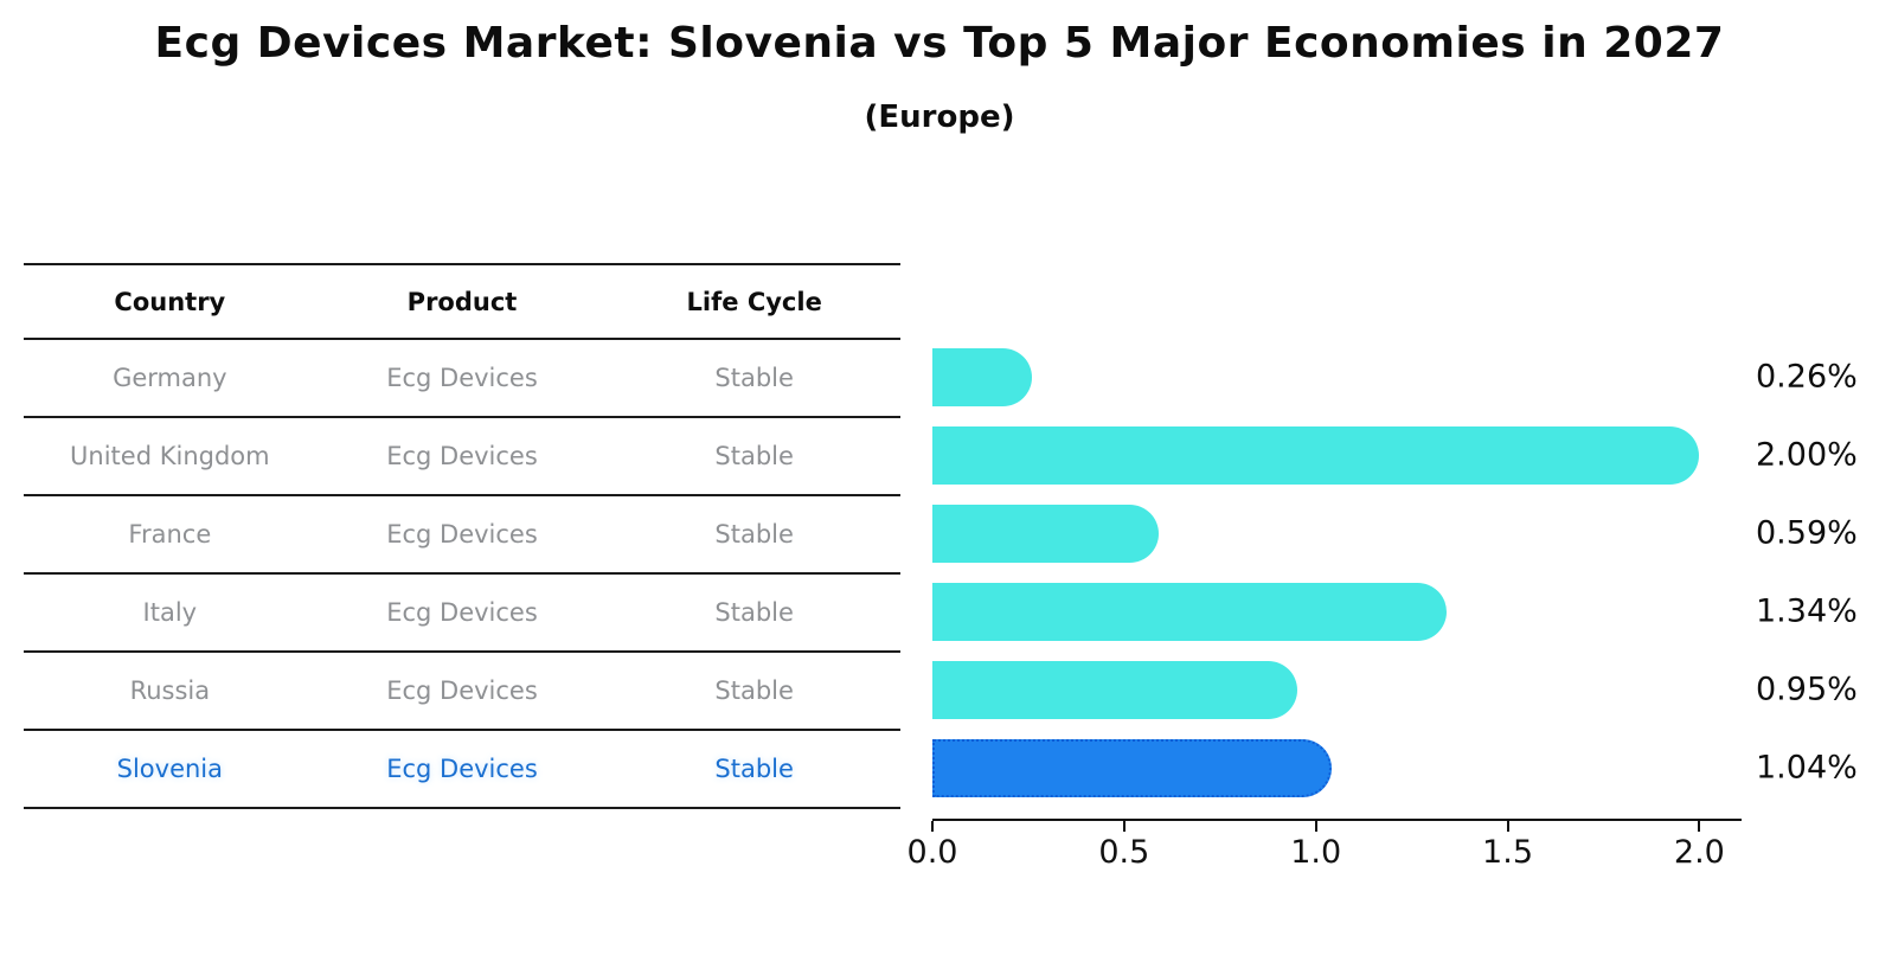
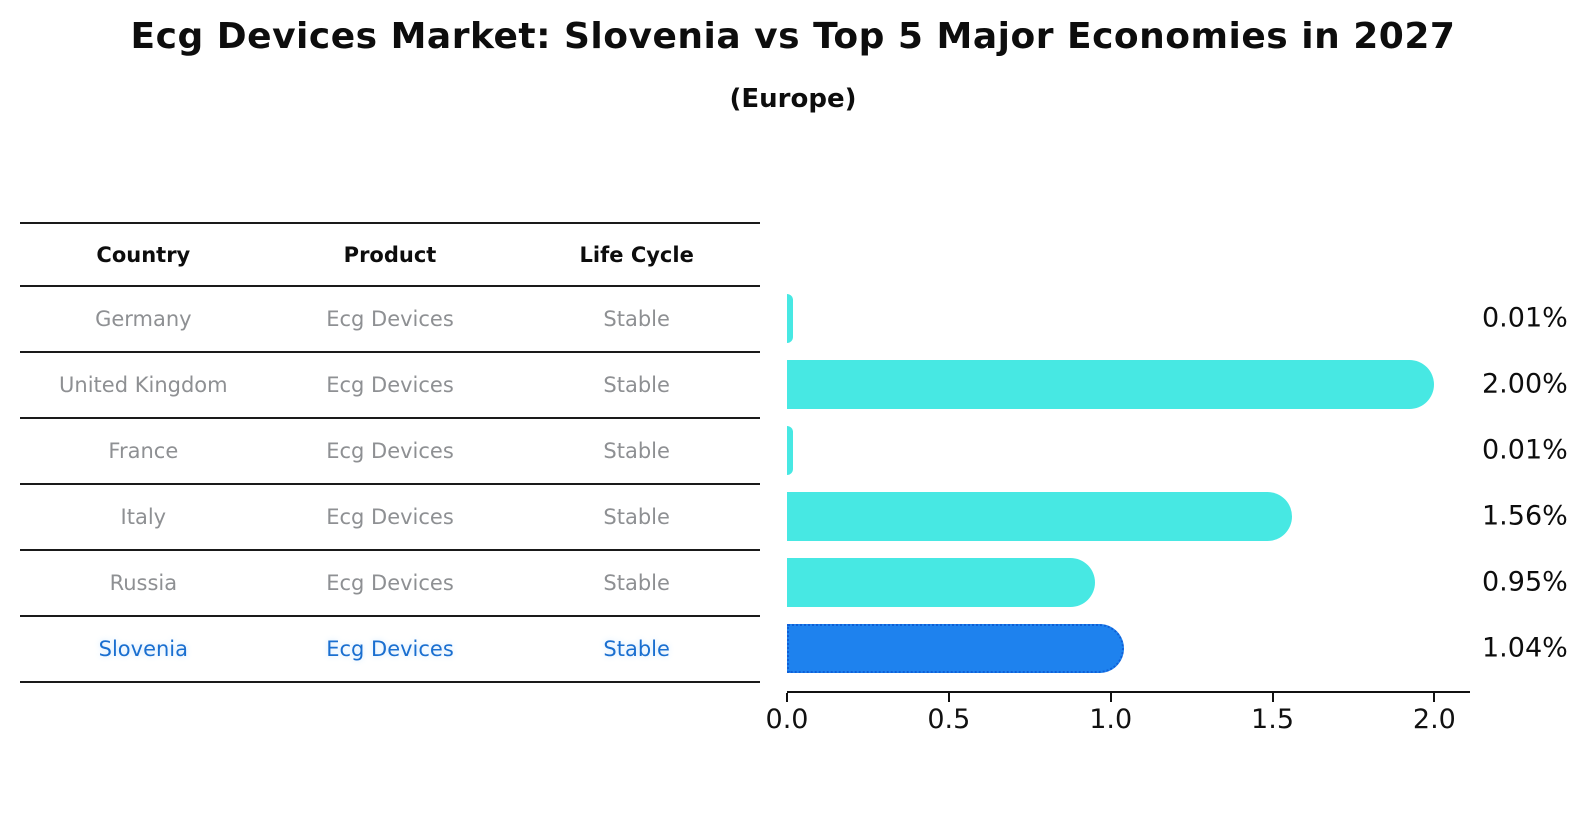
Germany: 0.26% -> 0.01%
France: 0.59% -> 0.01%
Italy: 1.34% -> 1.56%
